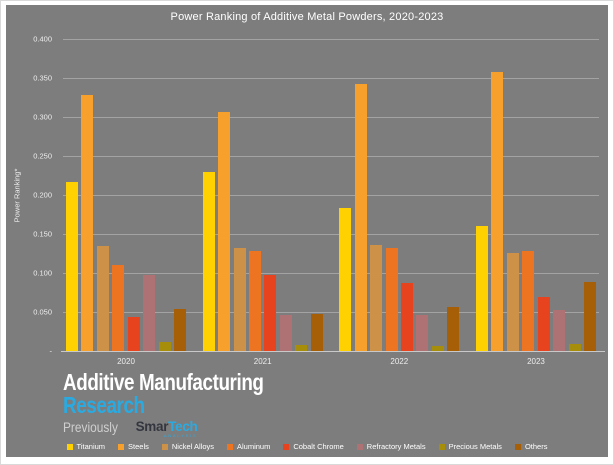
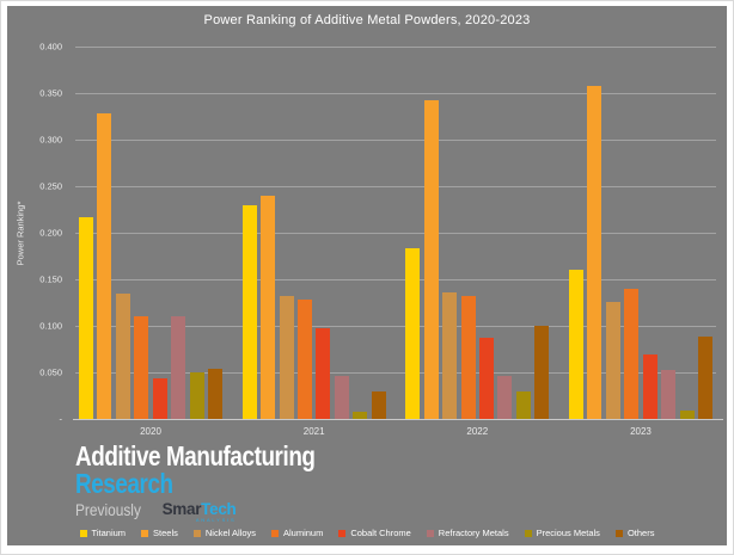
Refractory Metals/2020: 0.10 -> 0.11
Precious Metals/2020: 0.01 -> 0.05
Steels/2021: 0.31 -> 0.24
Others/2021: 0.05 -> 0.03
Precious Metals/2022: 0.01 -> 0.03
Others/2022: 0.06 -> 0.10
Aluminum/2023: 0.13 -> 0.14
